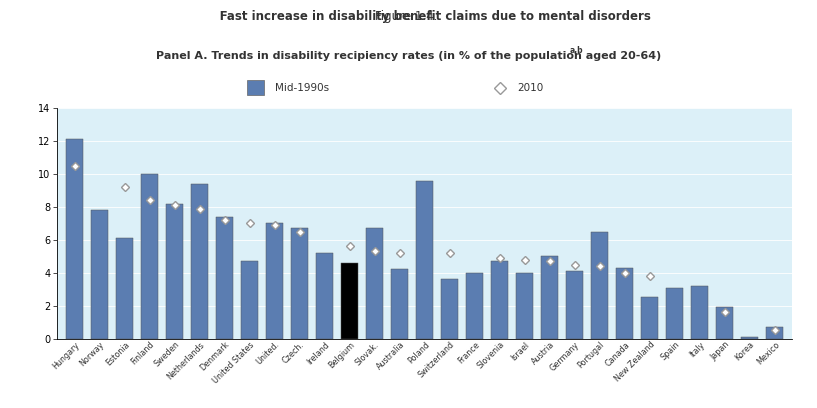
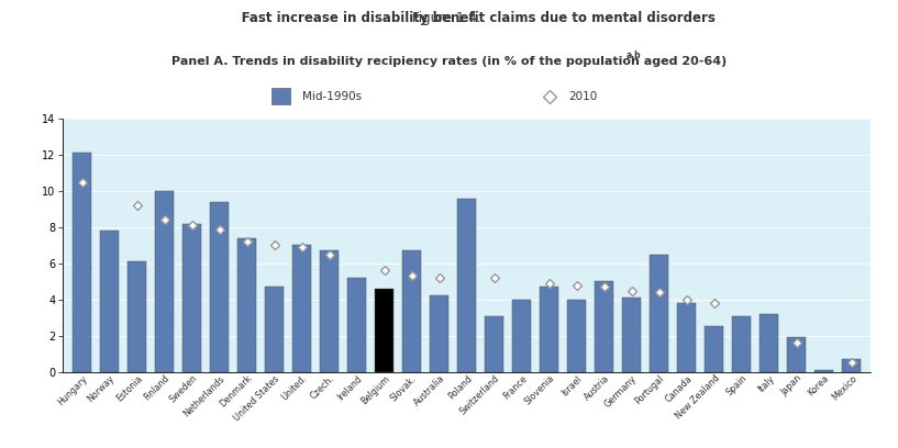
Switzerland: 3.6 -> 3.1
Canada: 4.3 -> 3.8
